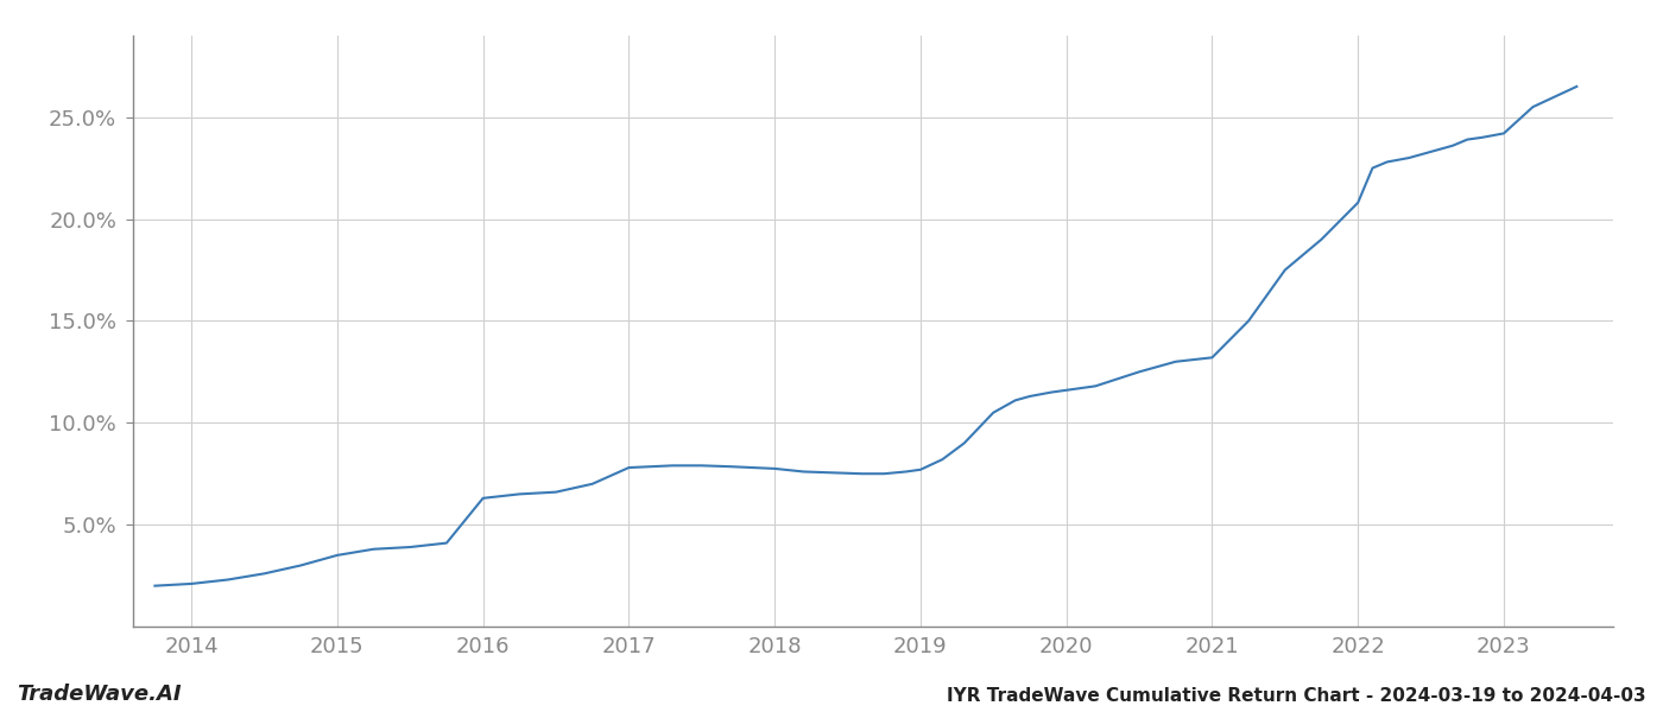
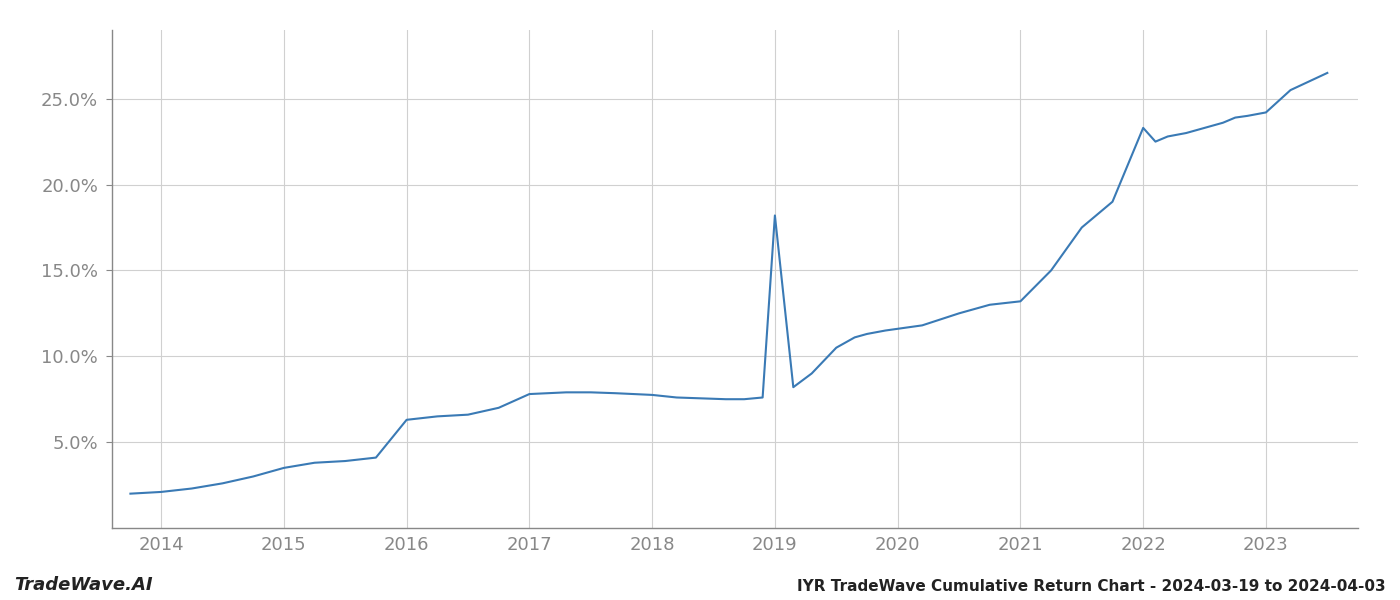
2019: 7.7% -> 18.2%
2022: 20.8% -> 23.3%
